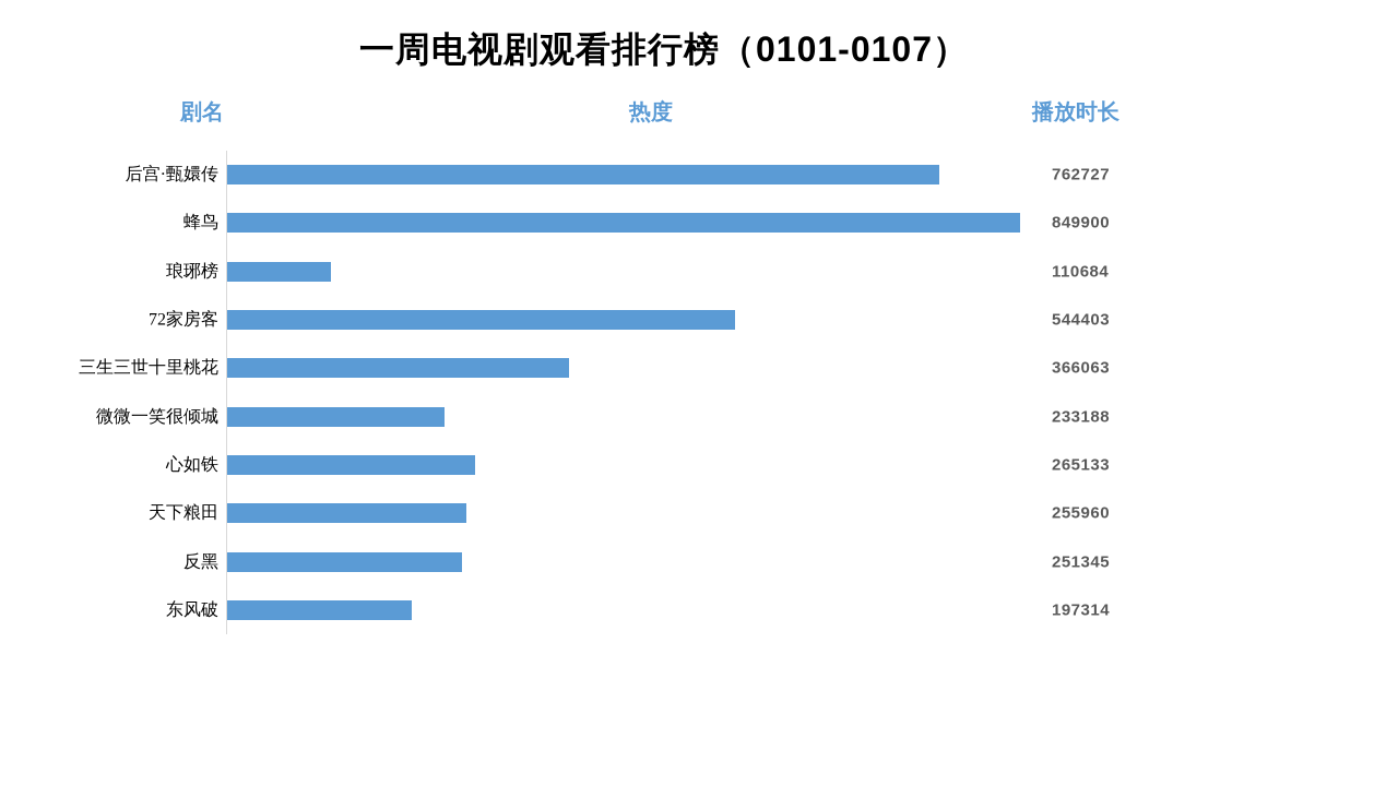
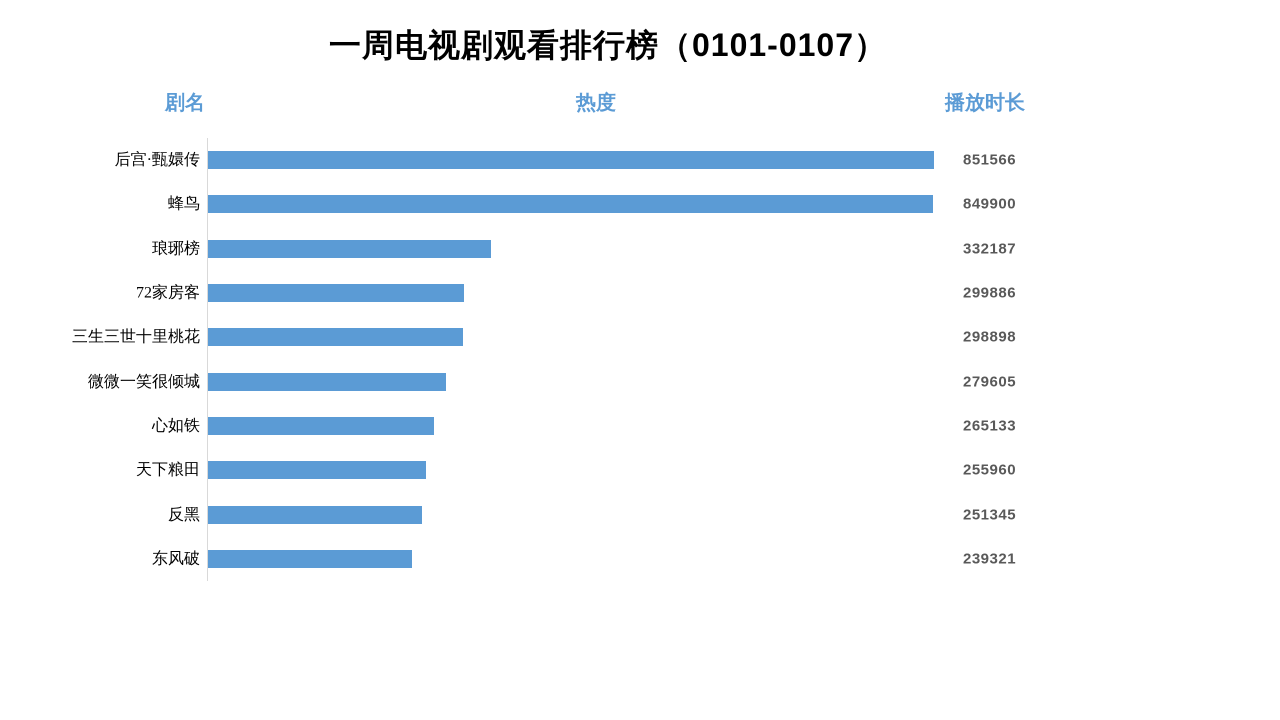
后宫·甄嬛传: 762727 -> 851566
琅琊榜: 110684 -> 332187
72家房客: 544403 -> 299886
三生三世十里桃花: 366063 -> 298898
微微一笑很倾城: 233188 -> 279605
东风破: 197314 -> 239321
